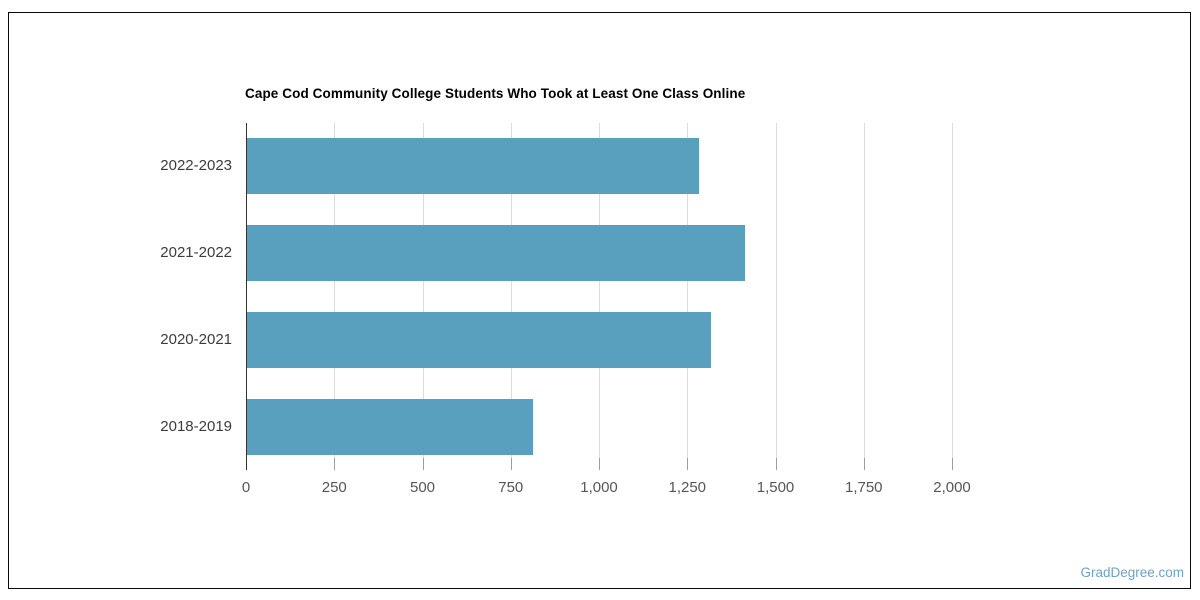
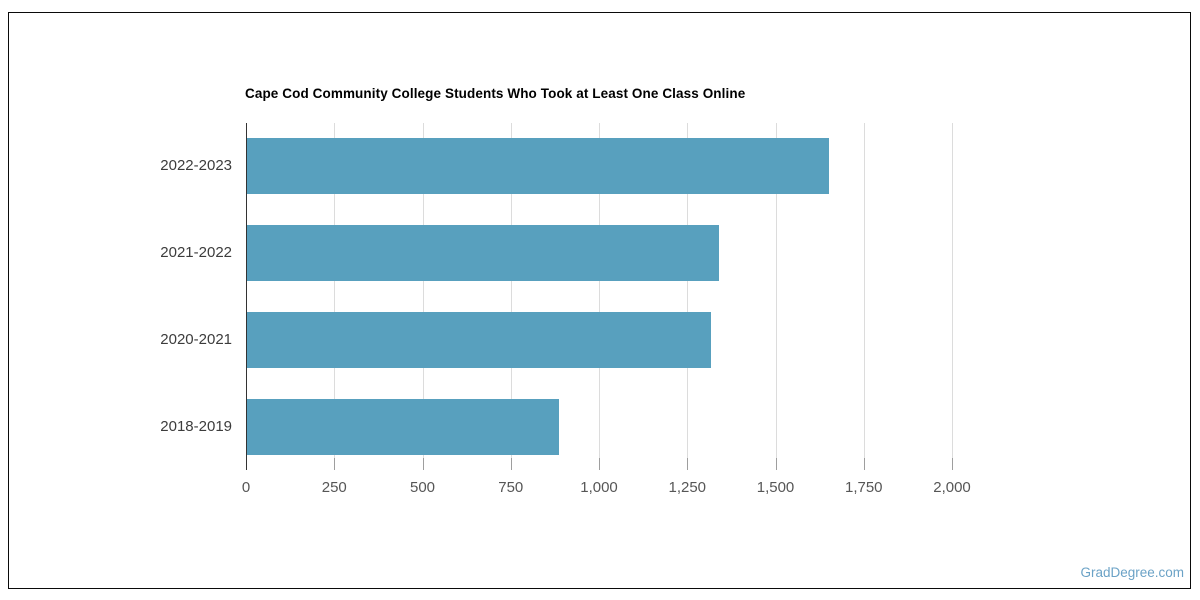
2022-2023: 1280 -> 1650
2021-2022: 1410 -> 1340
2018-2019: 810 -> 880
